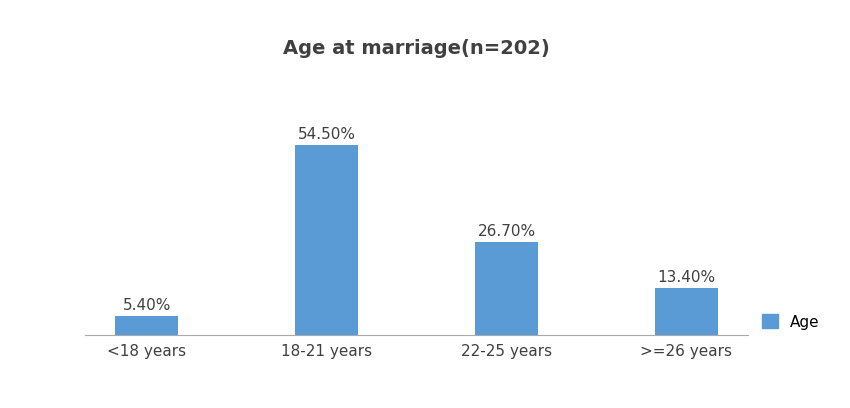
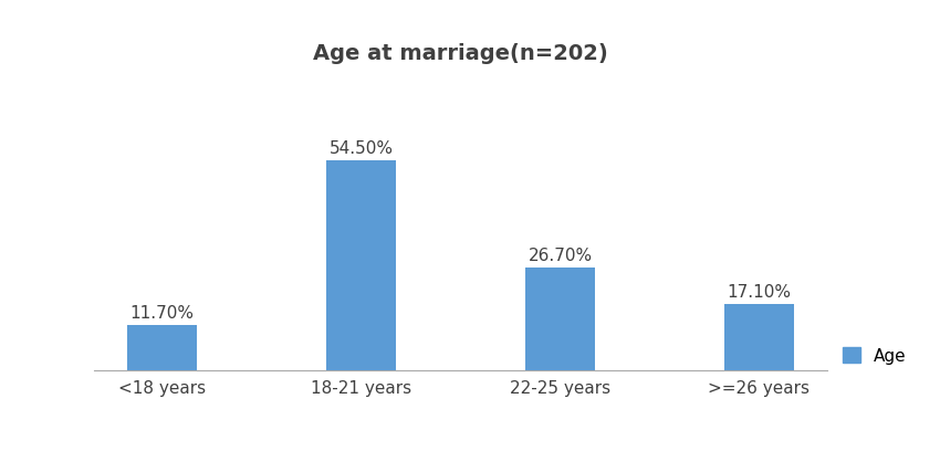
<18 years: 5.40% -> 11.70%
>=26 years: 13.40% -> 17.10%
